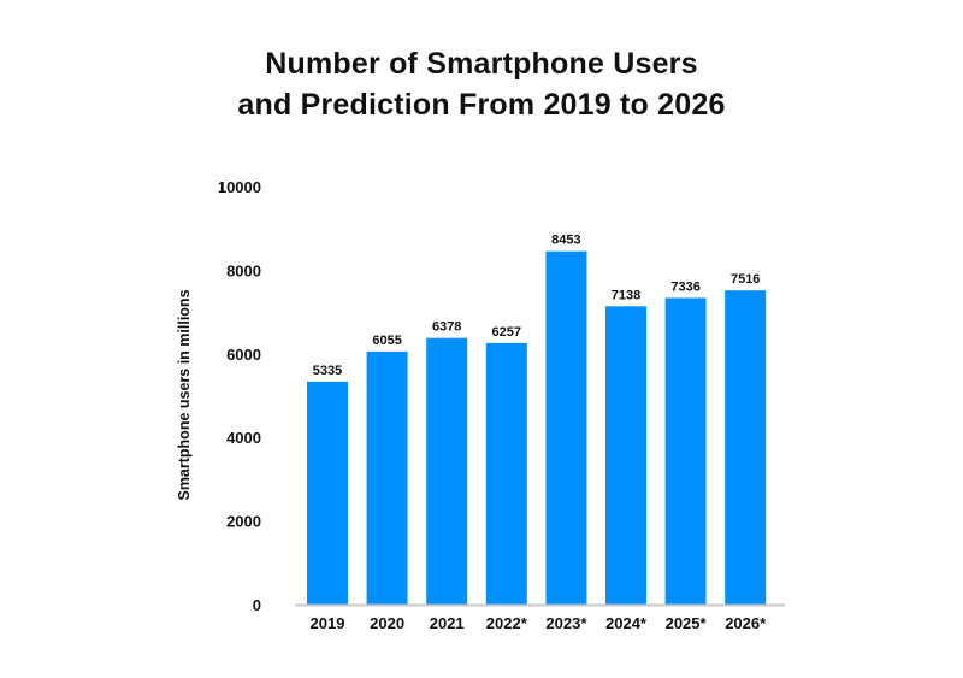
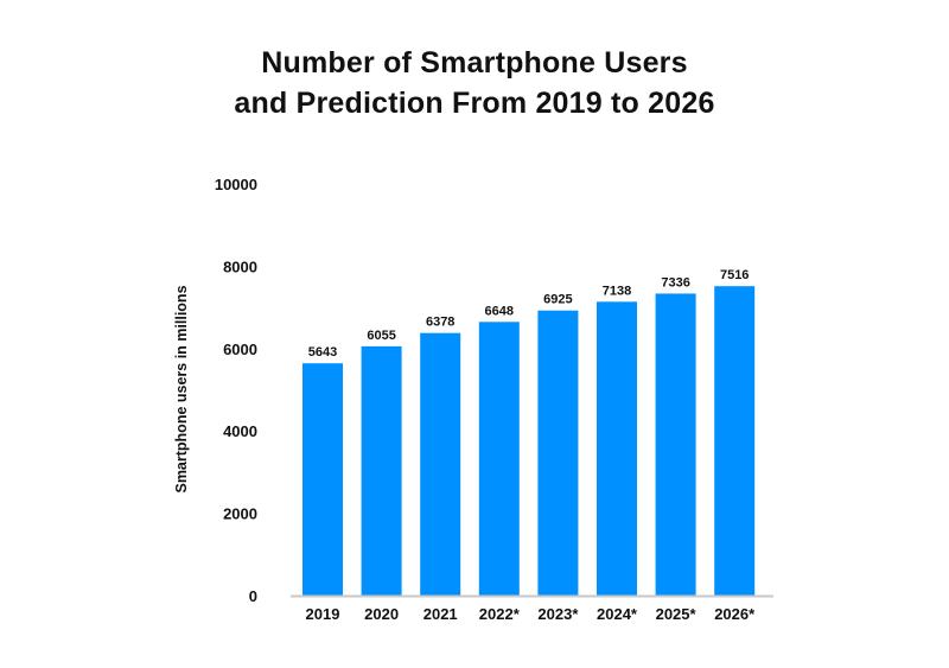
2019: 5335 -> 5643
2022*: 6257 -> 6648
2023*: 8453 -> 6925
